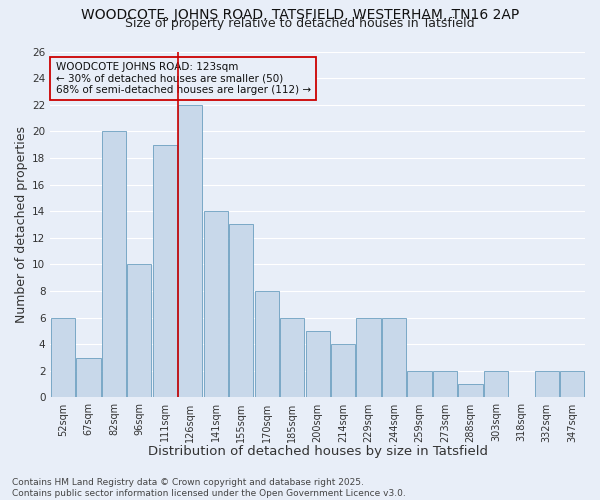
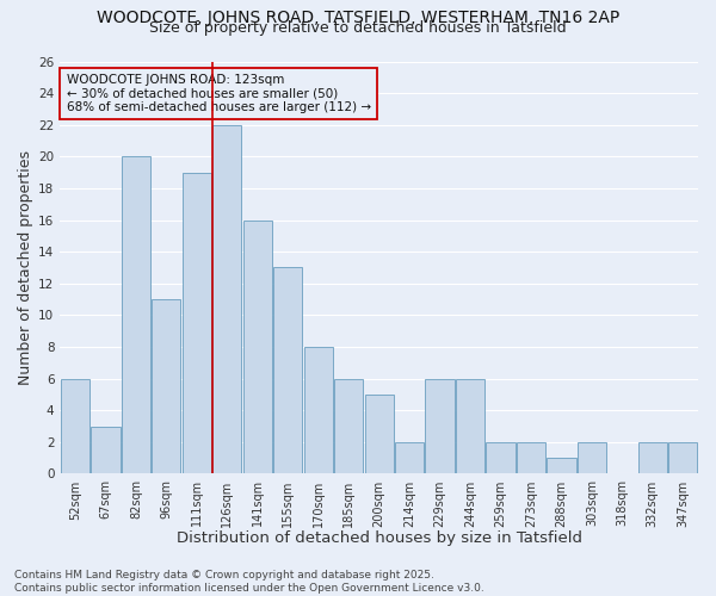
96sqm: 10 -> 11
141sqm: 14 -> 16
214sqm: 4 -> 2
